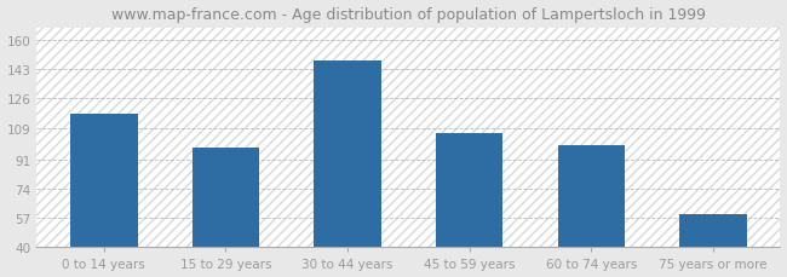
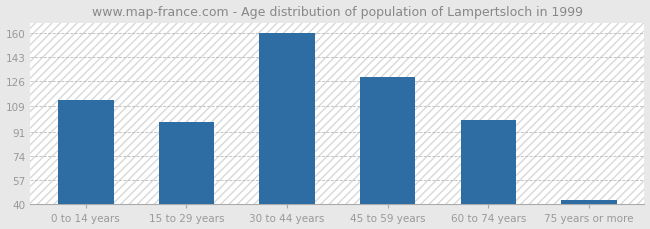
0 to 14 years: 117 -> 113
30 to 44 years: 148 -> 160
45 to 59 years: 106 -> 129
75 years or more: 59 -> 43
